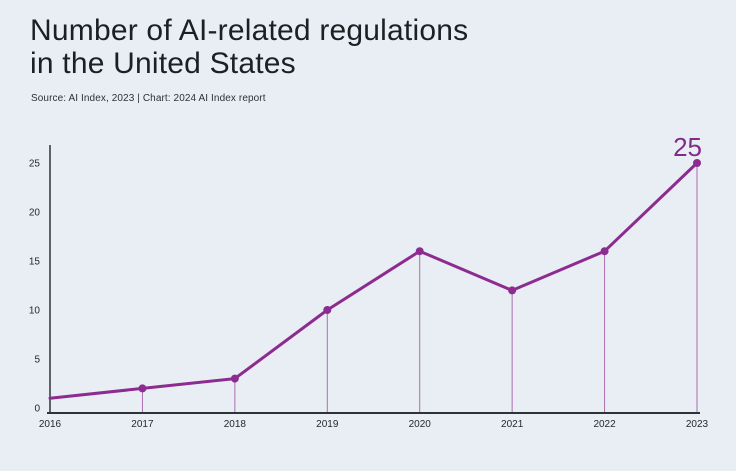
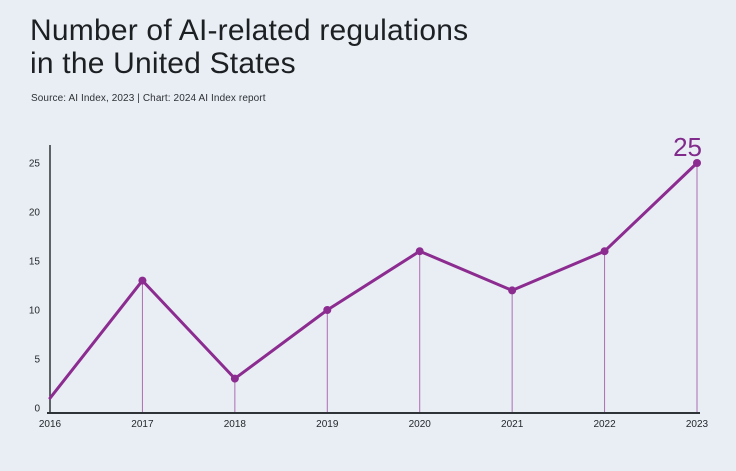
2017: 2 -> 13
